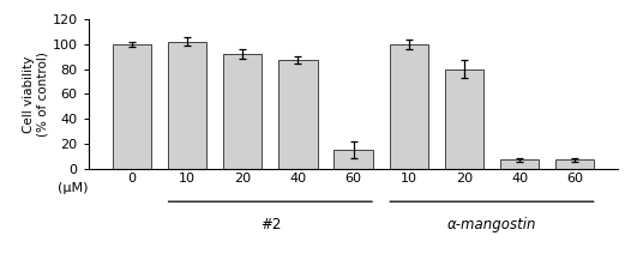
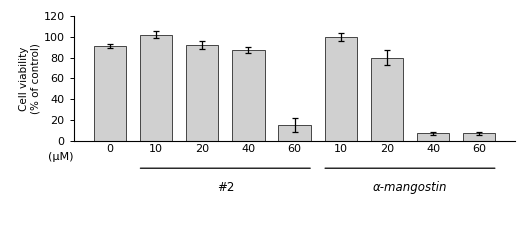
0: 100 -> 91
